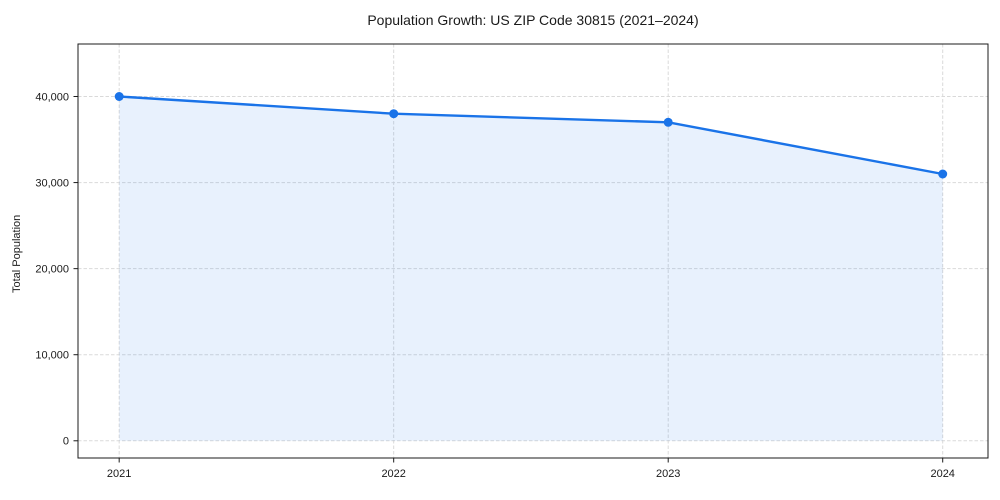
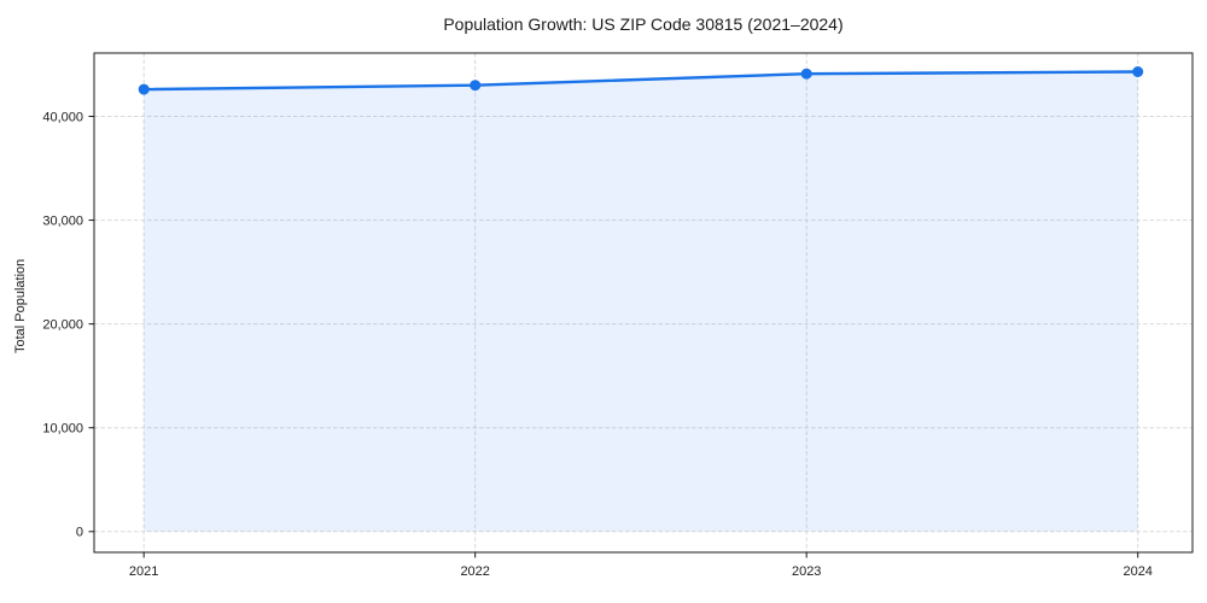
2021: 40000 -> 43000
2022: 38000 -> 43000
2023: 37000 -> 44000
2024: 31000 -> 44000
